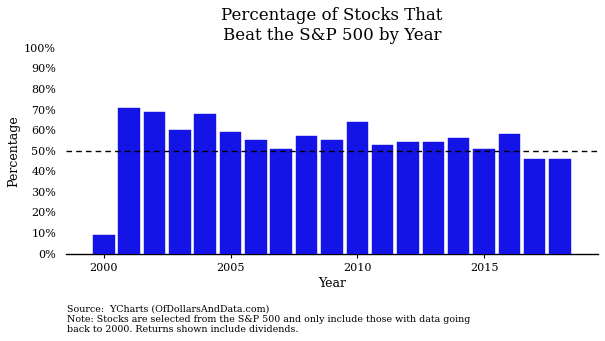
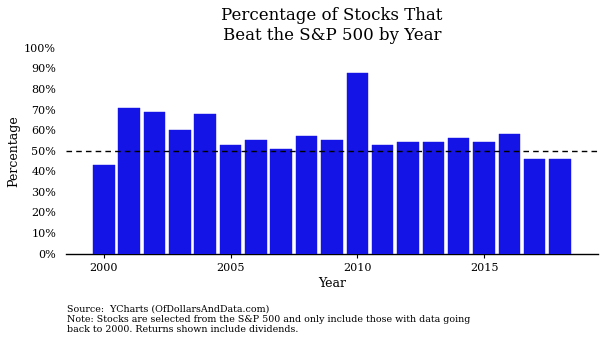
2000: 9% -> 43%
2005: 59% -> 53%
2010: 64% -> 88%
2015: 51% -> 54%
